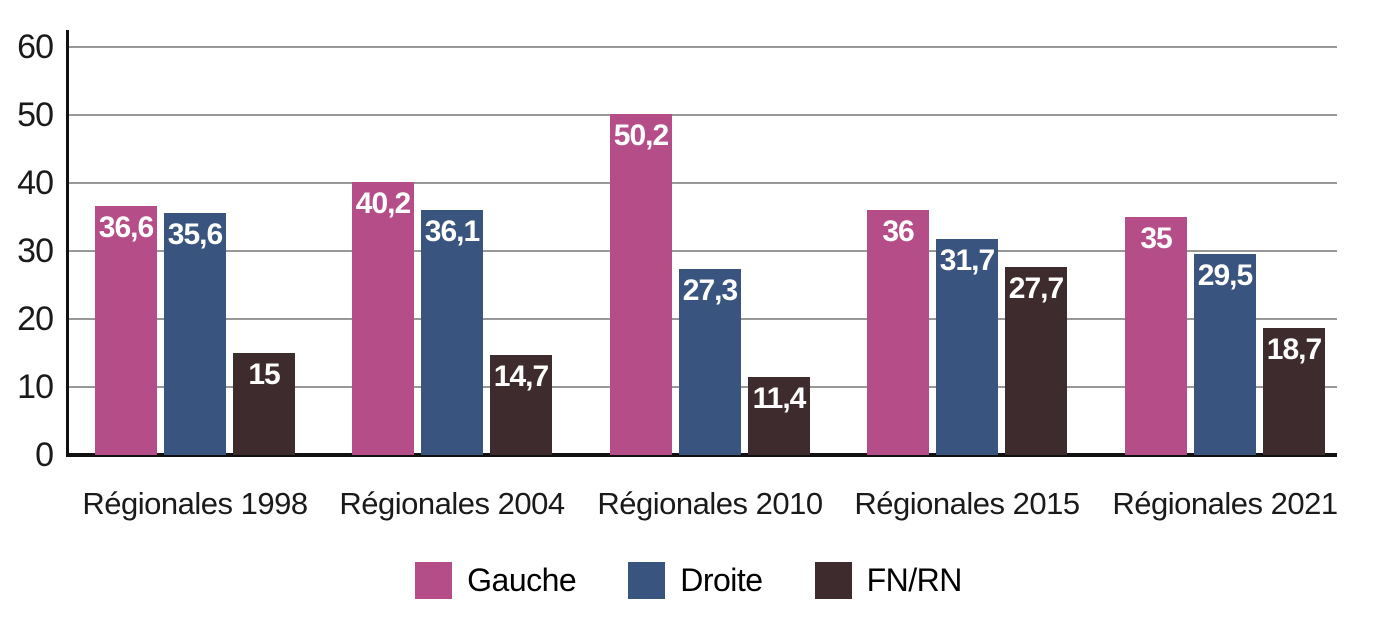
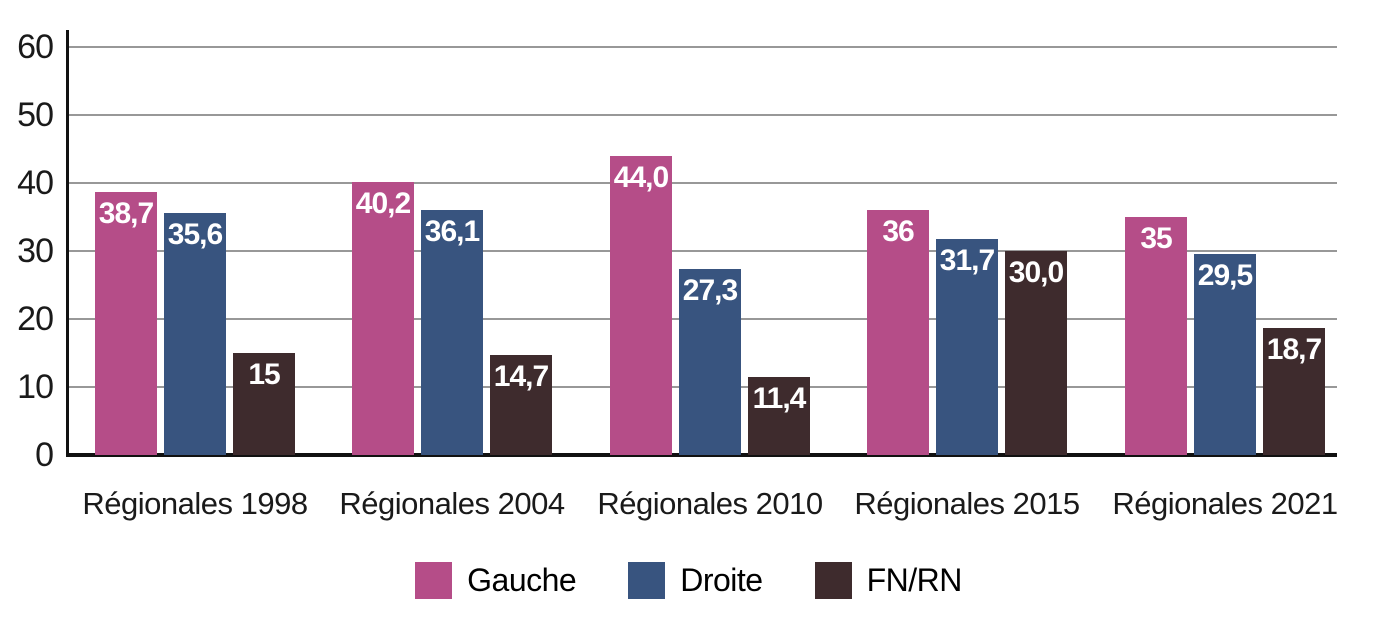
Gauche/Régionales 1998: 36,6 -> 38,7
Gauche/Régionales 2010: 50,2 -> 44,0
FN/RN/Régionales 2015: 27,7 -> 30,0
